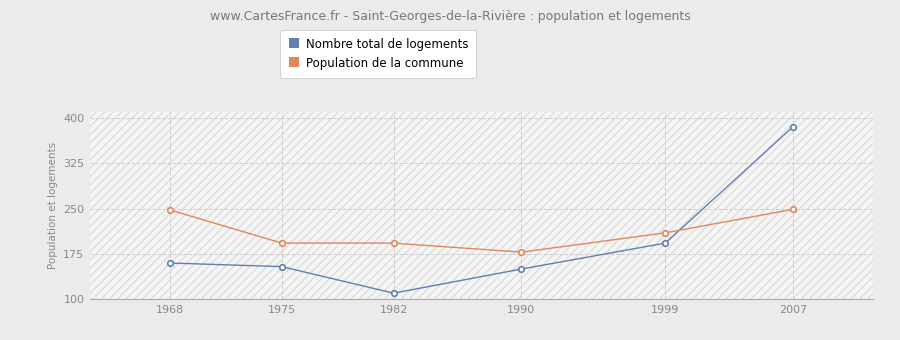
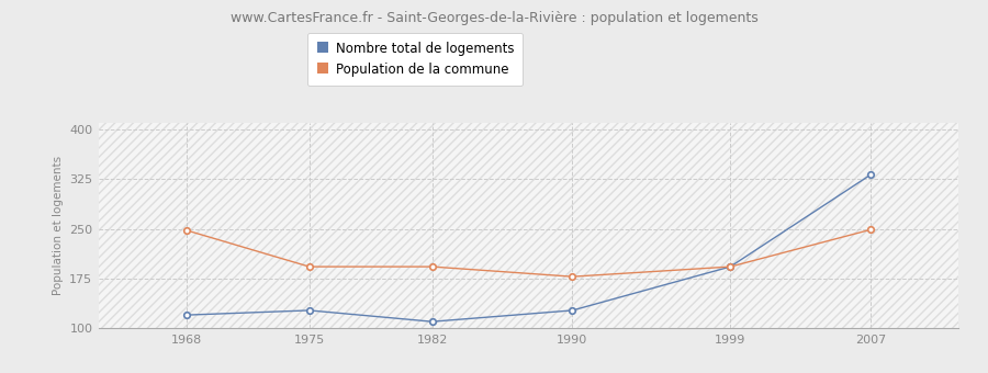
Nombre total de logements/1968: 160 -> 120
Nombre total de logements/1975: 154 -> 127
Nombre total de logements/1990: 150 -> 127
Population de la commune/1999: 210 -> 193
Nombre total de logements/2007: 386 -> 332
